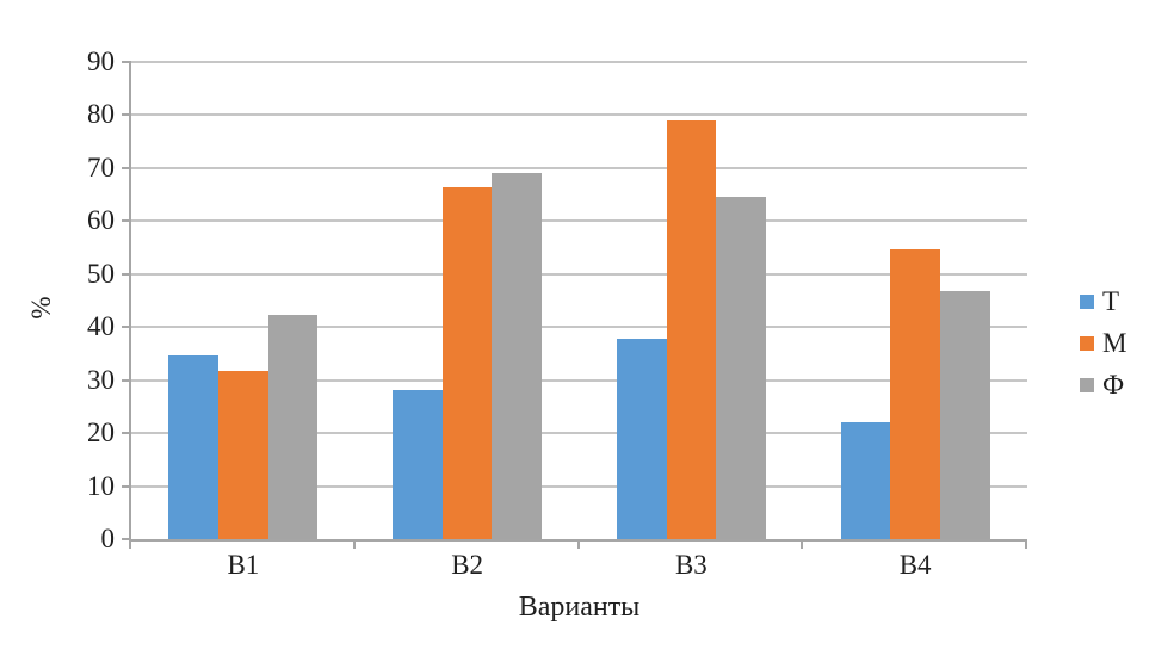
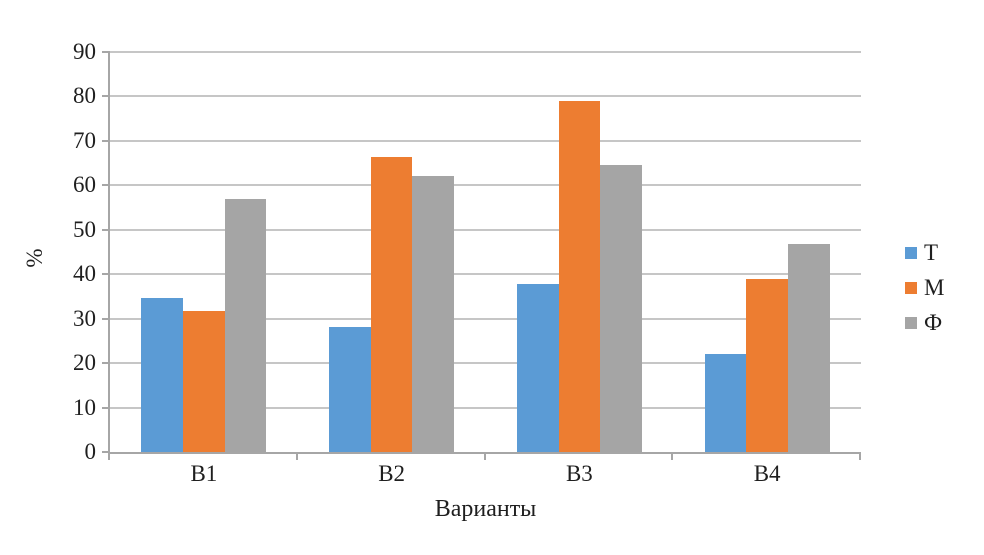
Ф/В1: 42 -> 57
Ф/В2: 69 -> 62
М/В4: 55 -> 39
